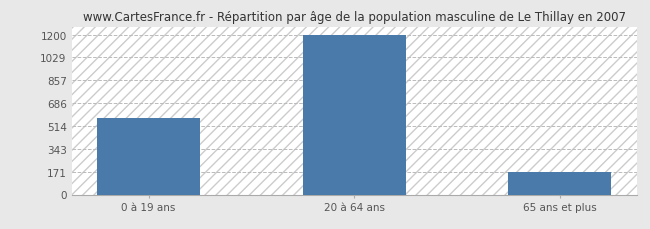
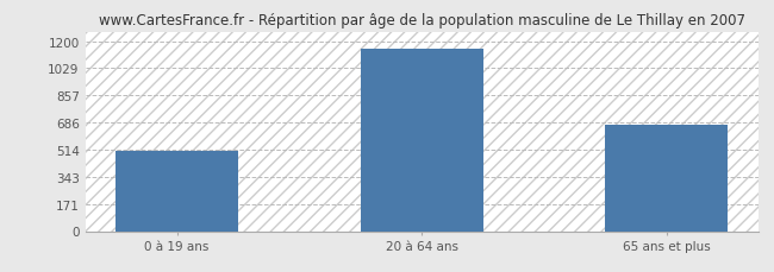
0 à 19 ans: 580 -> 510
20 à 64 ans: 1200 -> 1150
65 ans et plus: 170 -> 670
